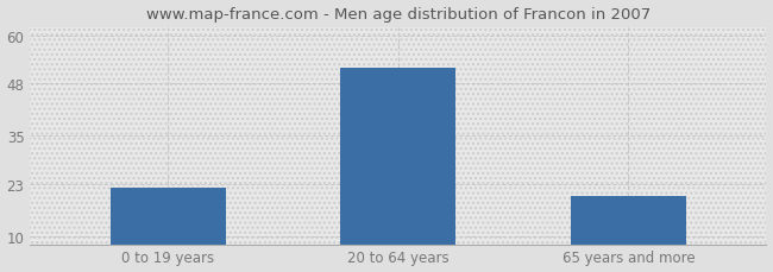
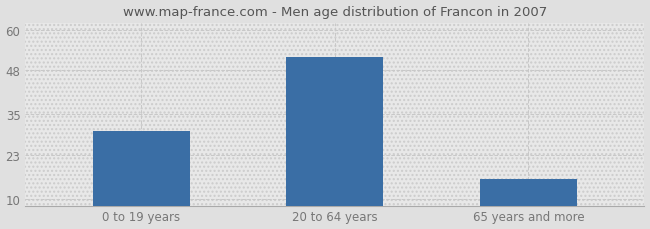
0 to 19 years: 22 -> 30
65 years and more: 20 -> 16
